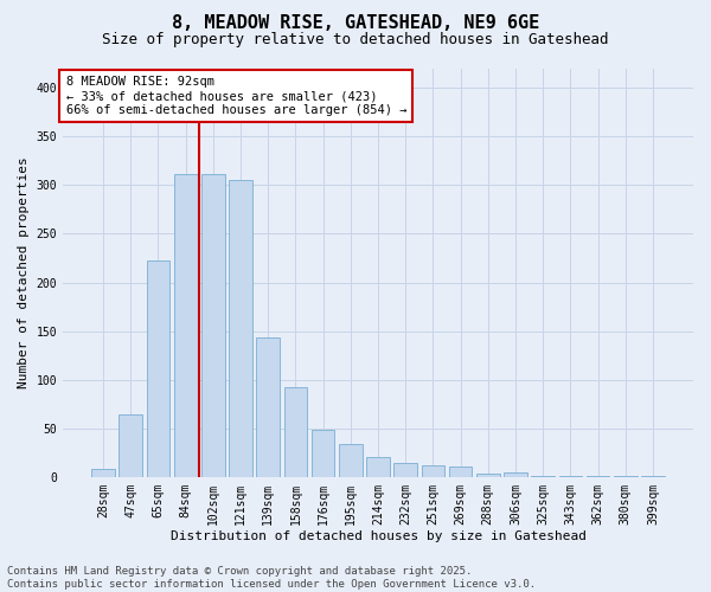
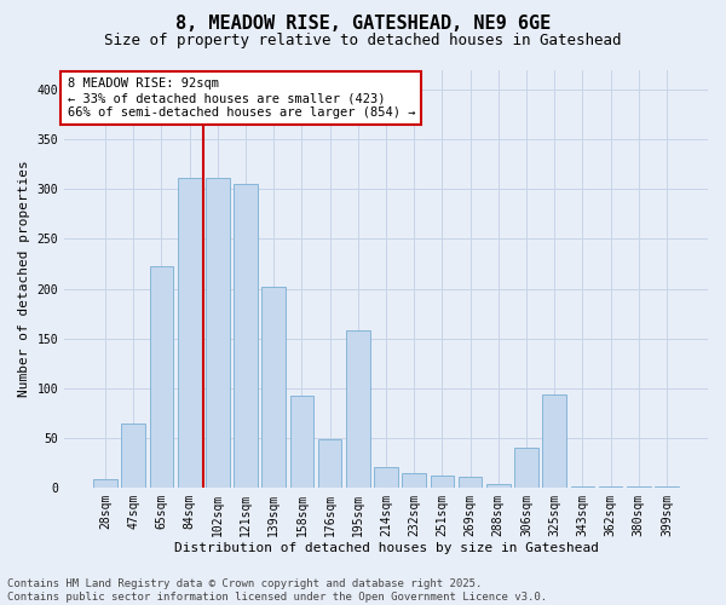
139sqm: 144 -> 202
195sqm: 34 -> 158
306sqm: 5 -> 40
325sqm: 2 -> 94
